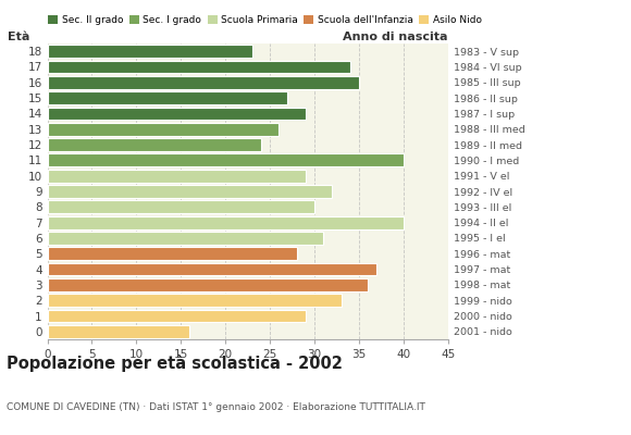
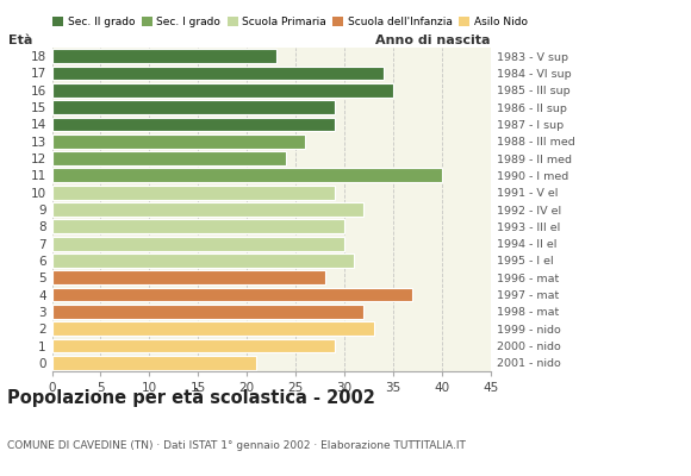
15: 27 -> 29
7: 40 -> 30
3: 36 -> 32
0: 16 -> 21
